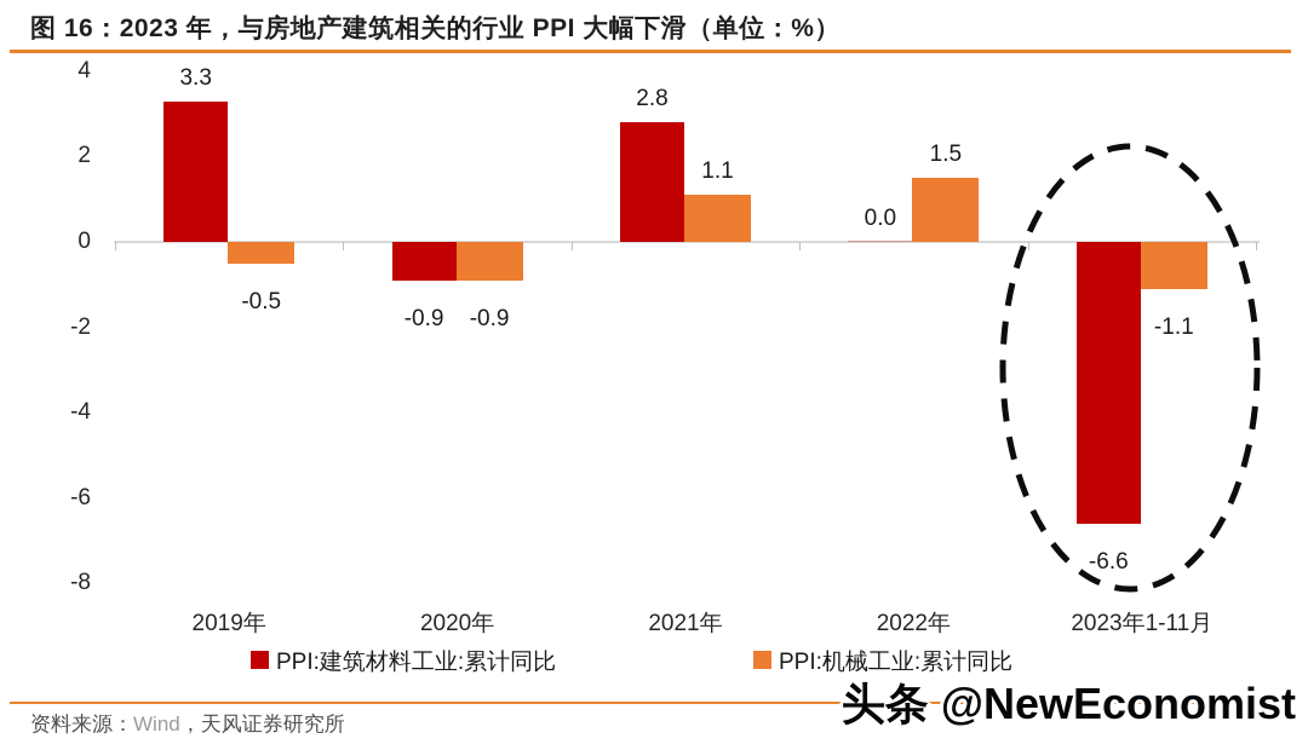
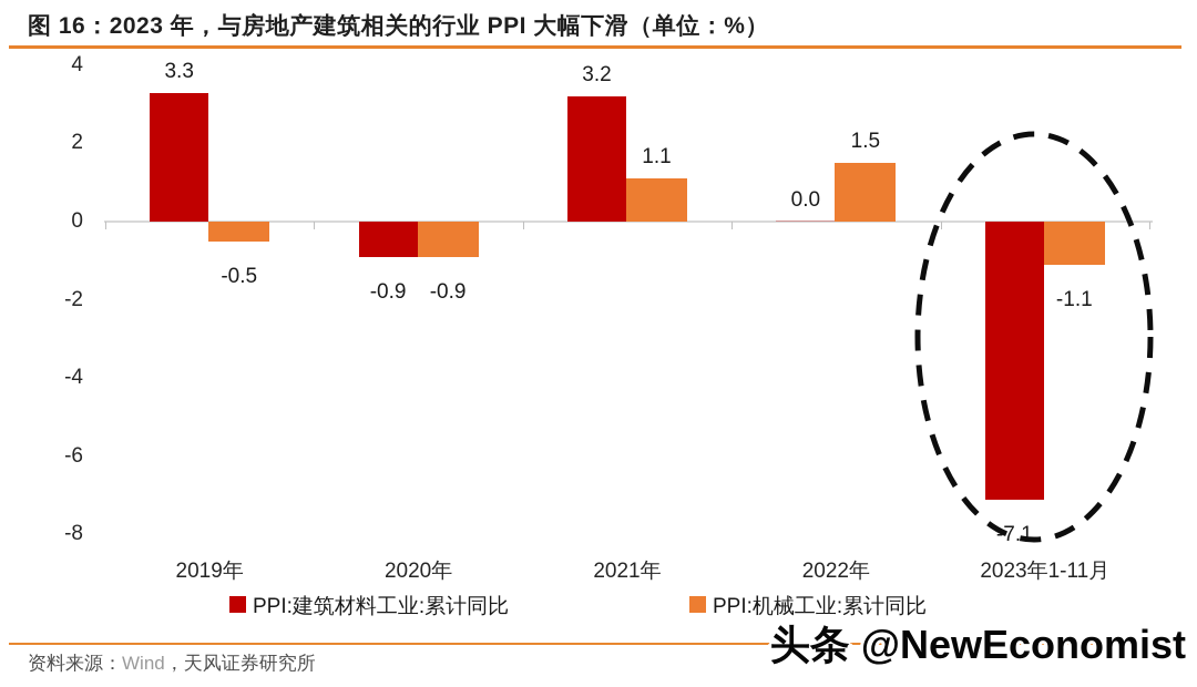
PPI:建筑材料工业:累计同比/2021年: 2.8 -> 3.2
PPI:建筑材料工业:累计同比/2023年1-11月: -6.6 -> -7.1
